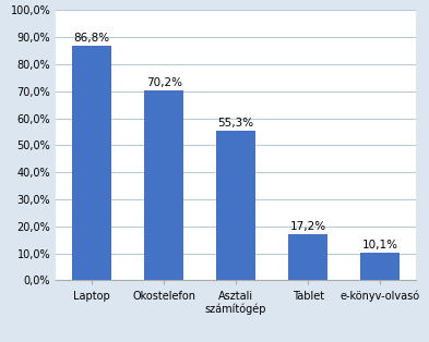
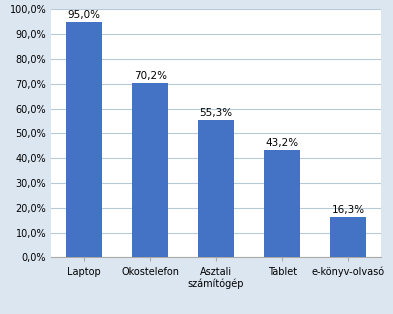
Laptop: 86,8% -> 95,0%
Tablet: 17,2% -> 43,2%
e-könyv-olvasó: 10,1% -> 16,3%
